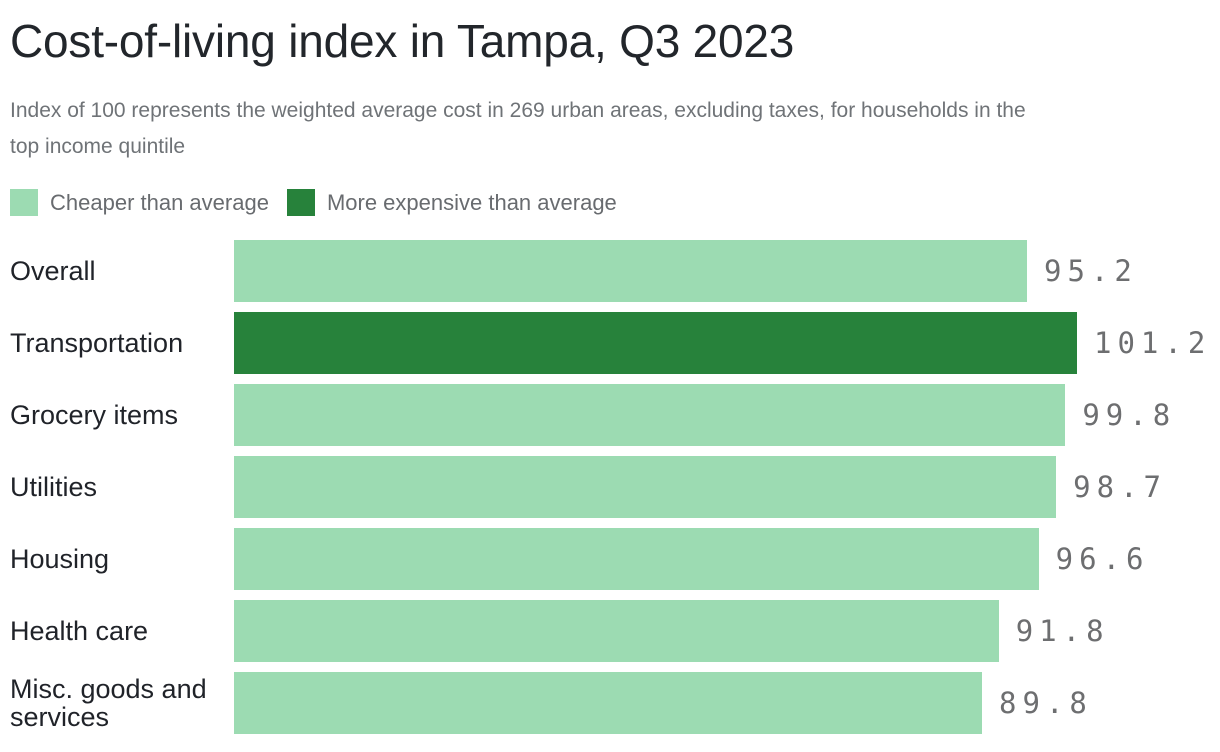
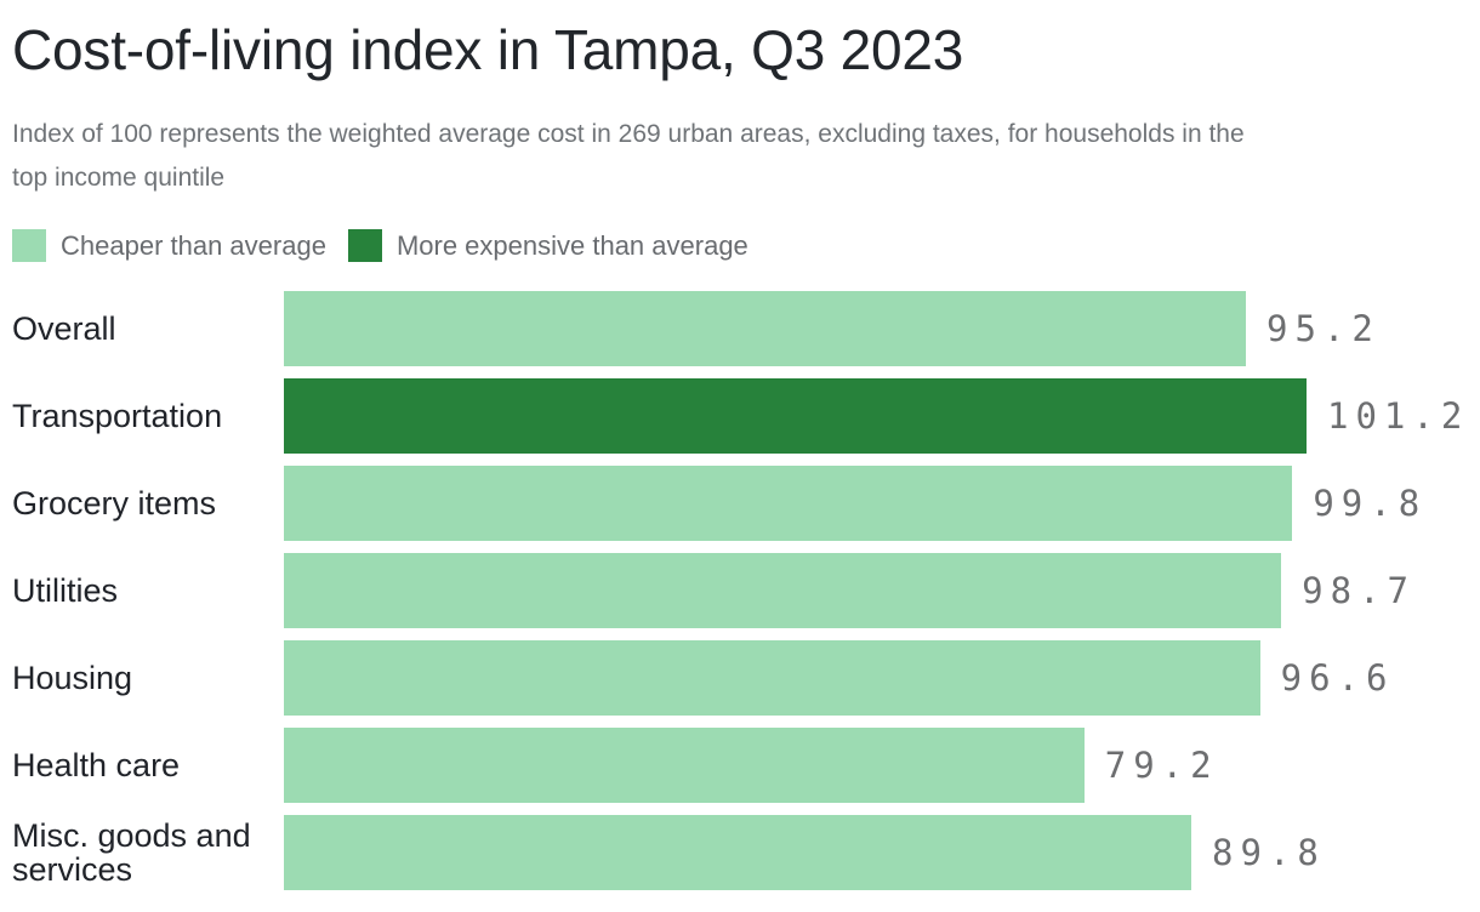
Health care: 91.8 -> 79.2
